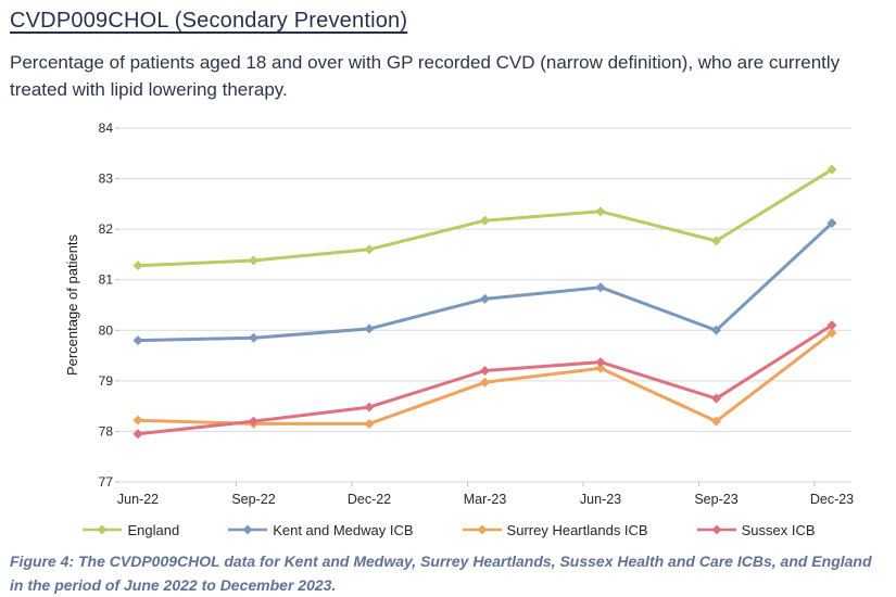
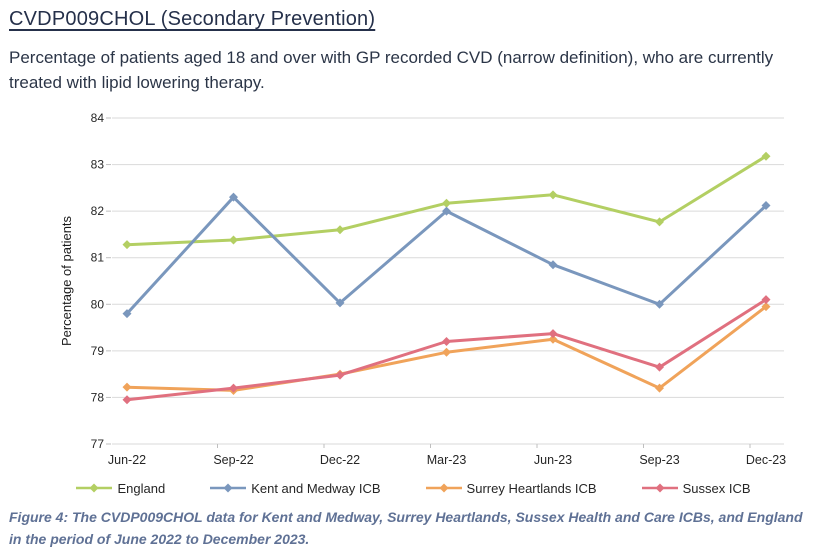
Kent and Medway ICB/Sep-22: 79.8 -> 82.3
Surrey Heartlands ICB/Dec-22: 78.2 -> 78.5
Kent and Medway ICB/Mar-23: 80.6 -> 82.0
